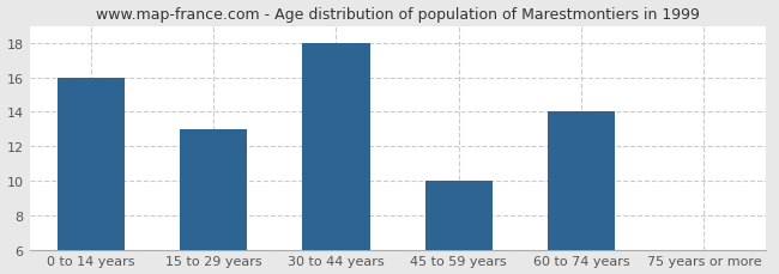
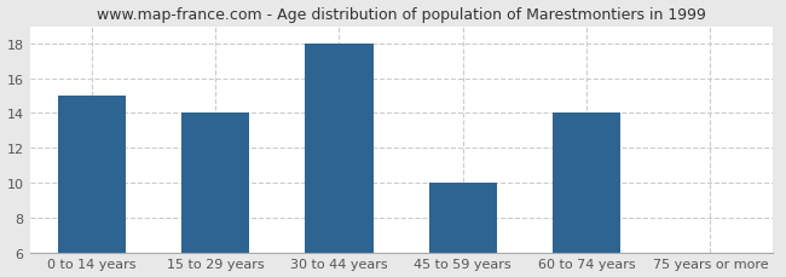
0 to 14 years: 16 -> 15
15 to 29 years: 13 -> 14
